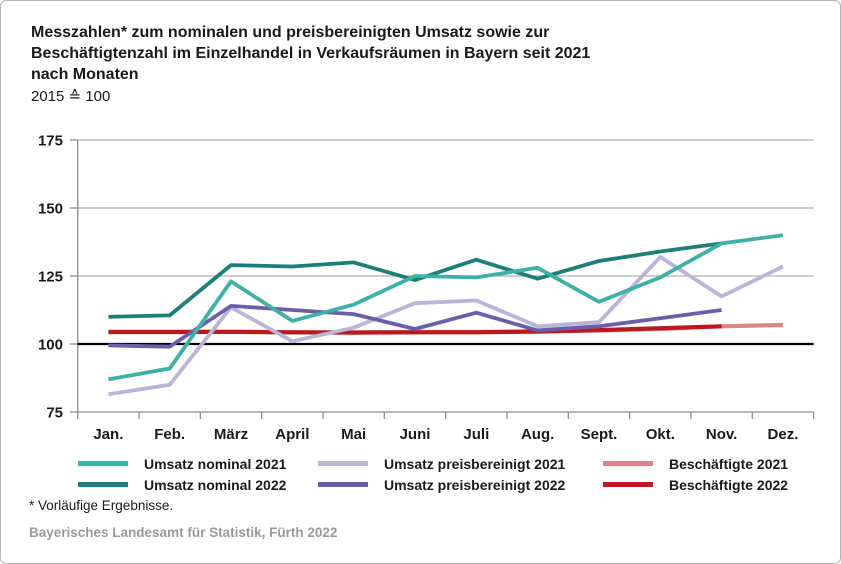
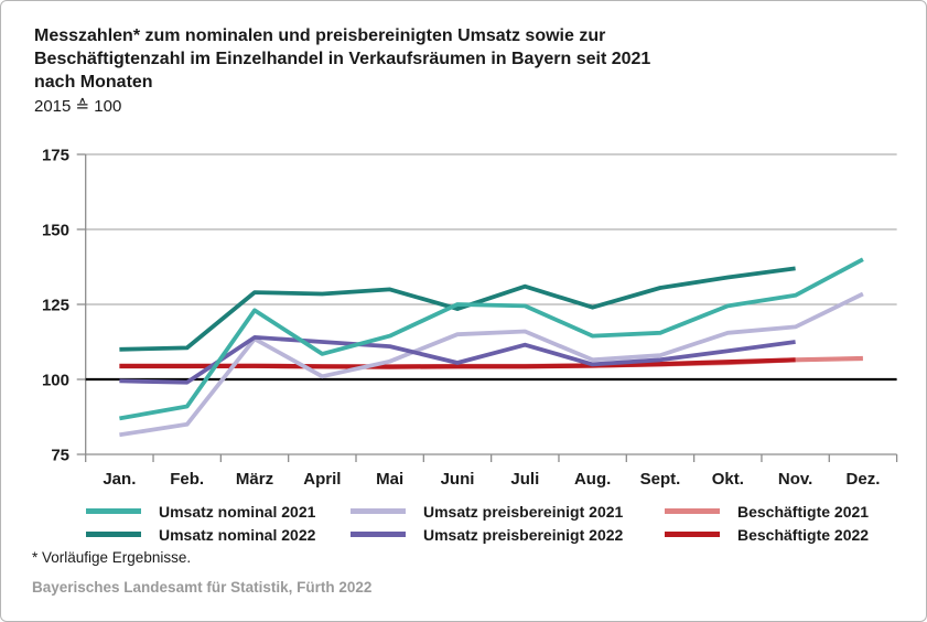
Umsatz nominal 2021/Aug.: 128 -> 114
Umsatz preisbereinigt 2021/Okt.: 132 -> 116
Umsatz nominal 2021/Nov.: 137 -> 128
